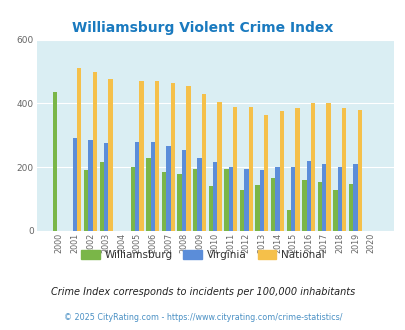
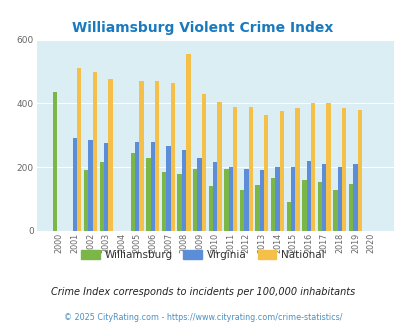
Williamsburg/2005: 200 -> 245
National/2008: 455 -> 555
Williamsburg/2015: 65 -> 90
